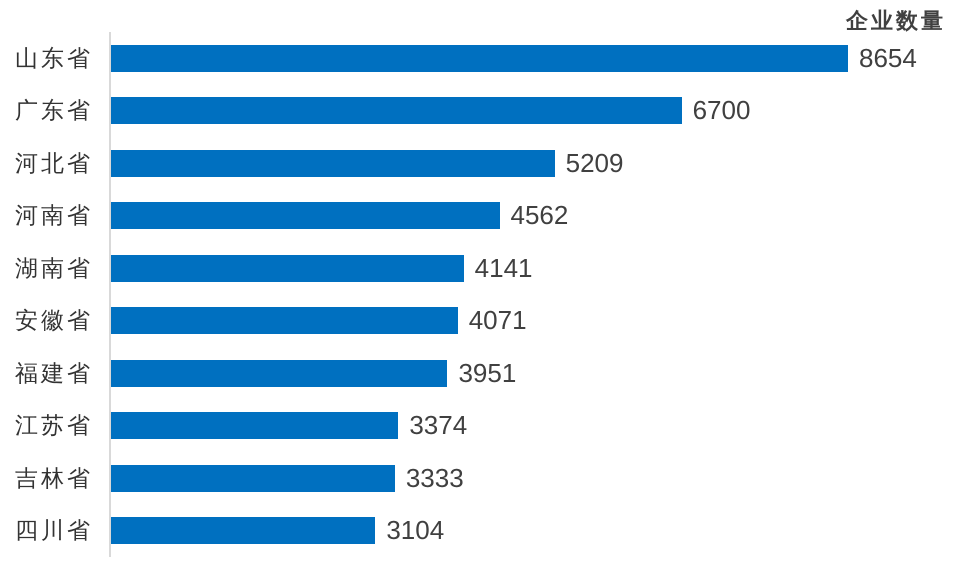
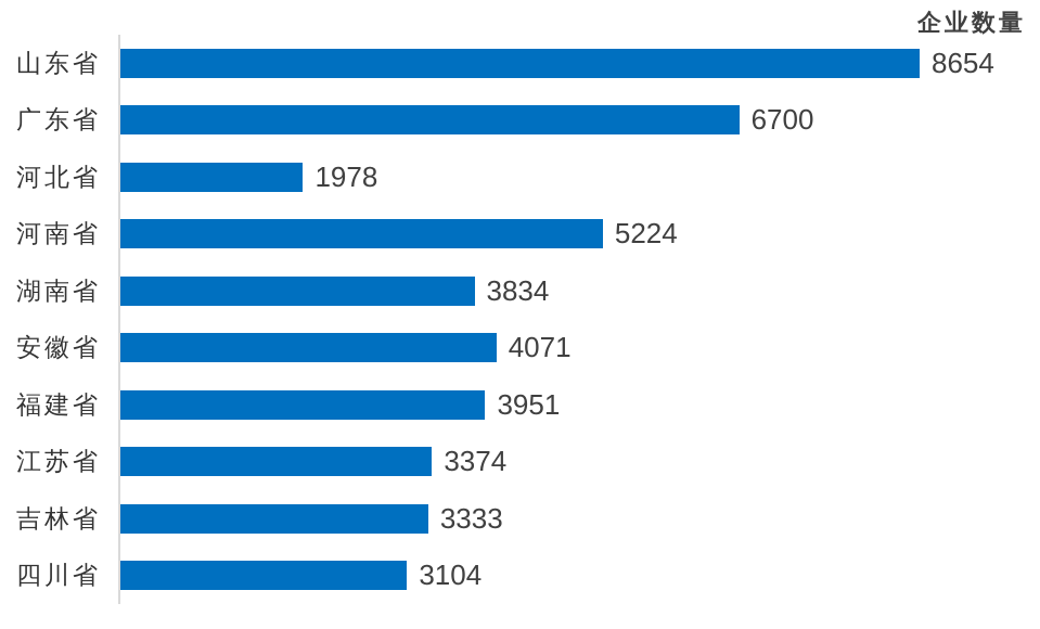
河北省: 5209 -> 1978
河南省: 4562 -> 5224
湖南省: 4141 -> 3834
